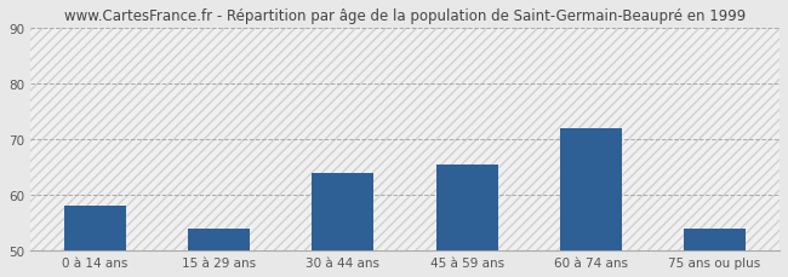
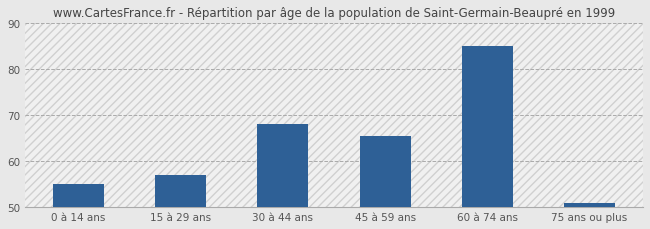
0 à 14 ans: 58.0 -> 55.0
15 à 29 ans: 54.0 -> 57.0
30 à 44 ans: 64.0 -> 68.0
60 à 74 ans: 72.0 -> 85.0
75 ans ou plus: 54.0 -> 51.0
